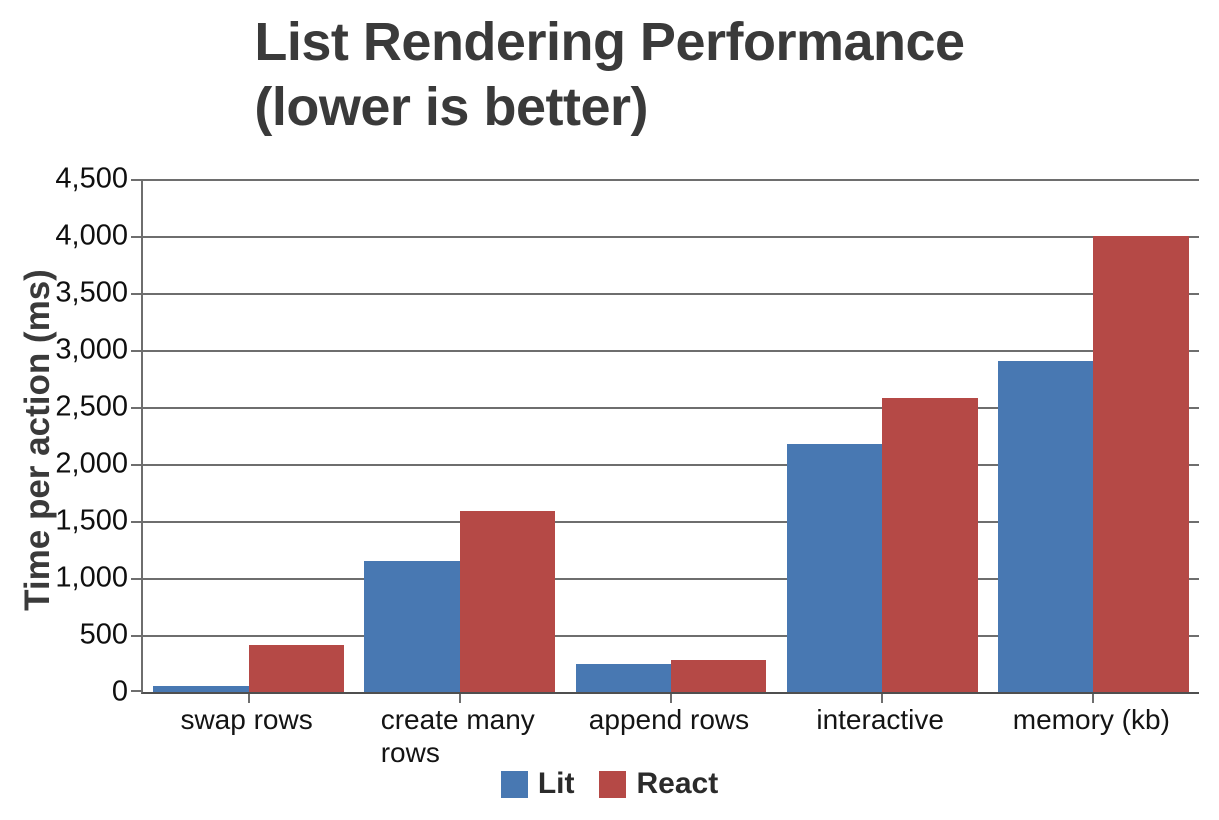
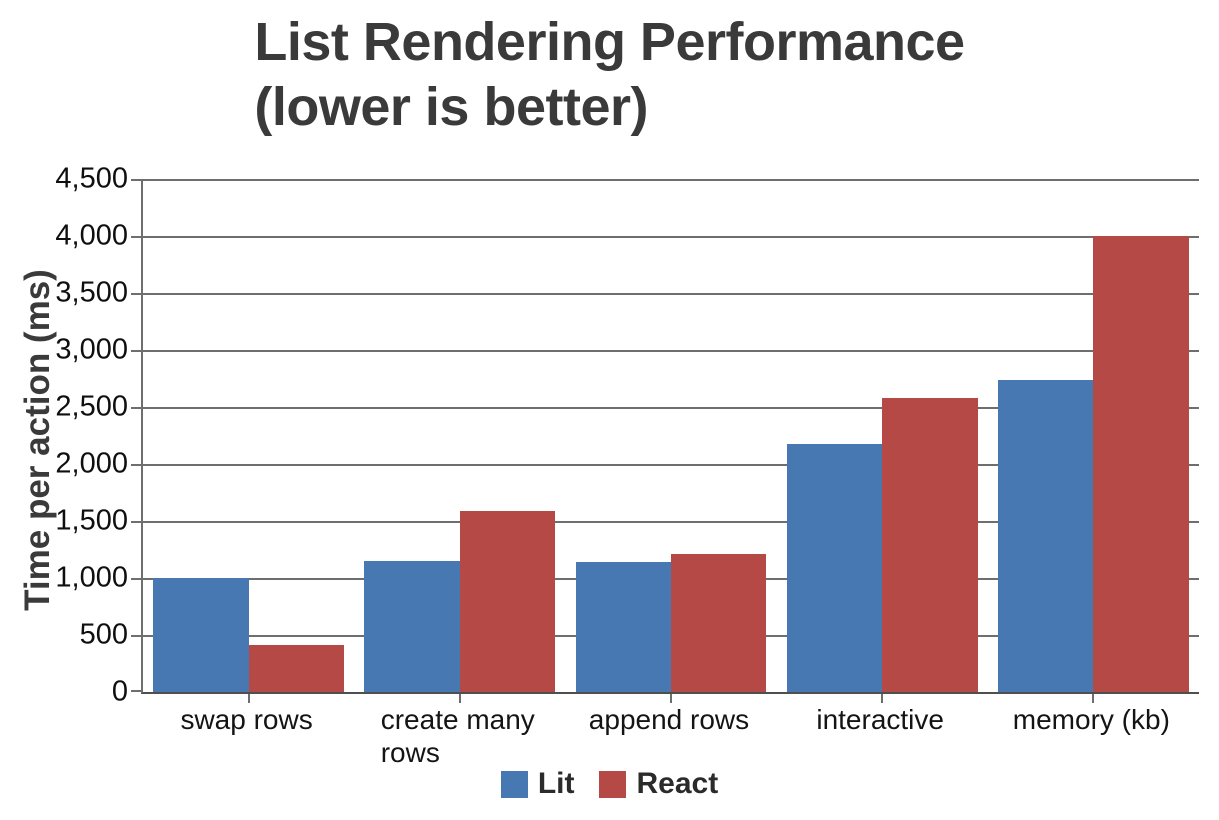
Lit/swap rows: 50 -> 1000
Lit/append rows: 240 -> 1140
React/append rows: 280 -> 1210
Lit/memory (kb): 2900 -> 2740
